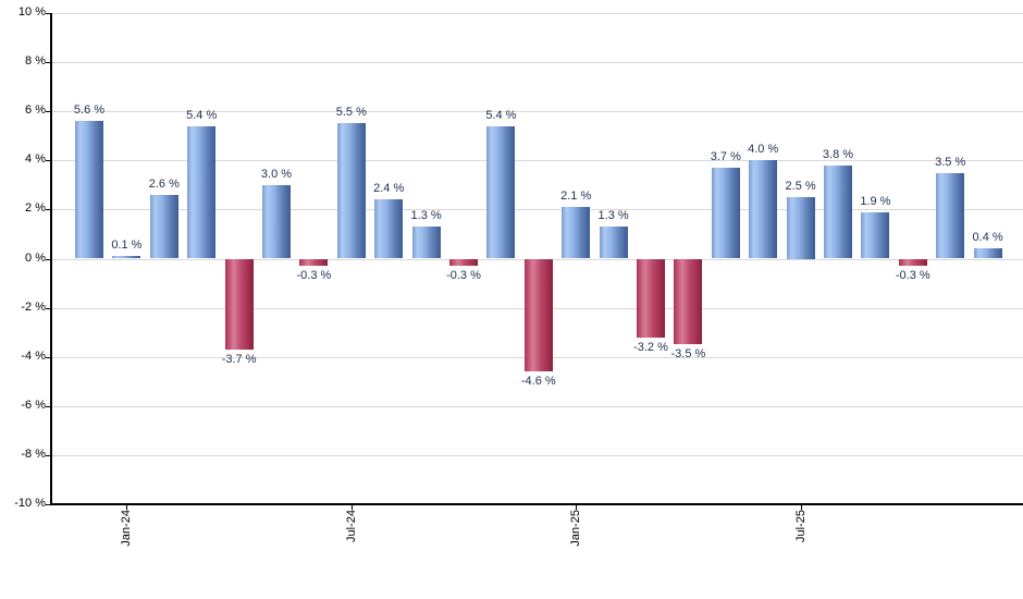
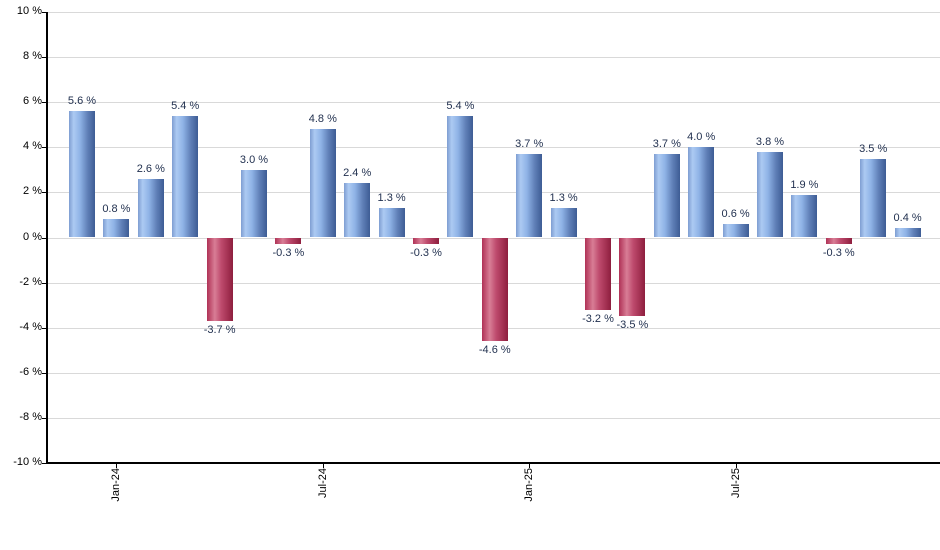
Jan-24: 0.1 -> 0.8
Jul-24: 5.5 -> 4.8
Jan-25: 2.1 -> 3.7
Jul-25: 2.5 -> 0.6
